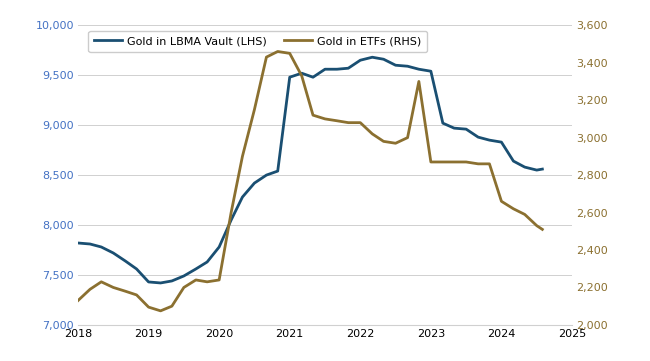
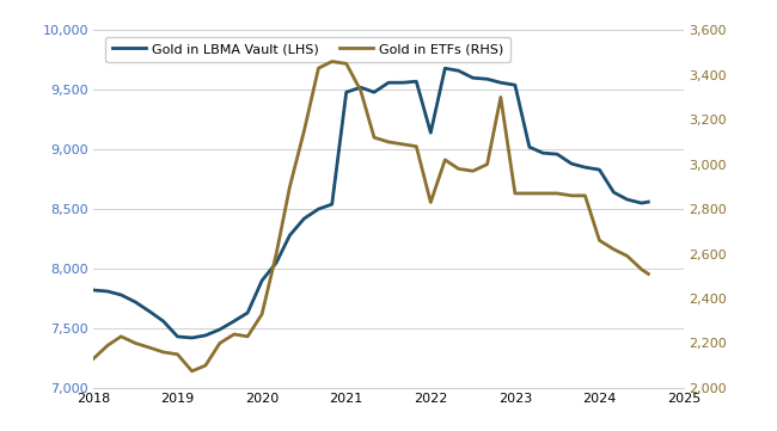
Gold in ETFs (RHS)/2019: 2,100 -> 2,150
Gold in LBMA Vault (LHS)/2020: 7,780 -> 7,900
Gold in ETFs (RHS)/2020: 2,240 -> 2,330
Gold in LBMA Vault (LHS)/2022: 9,650 -> 9,140
Gold in ETFs (RHS)/2022: 3,080 -> 2,830
